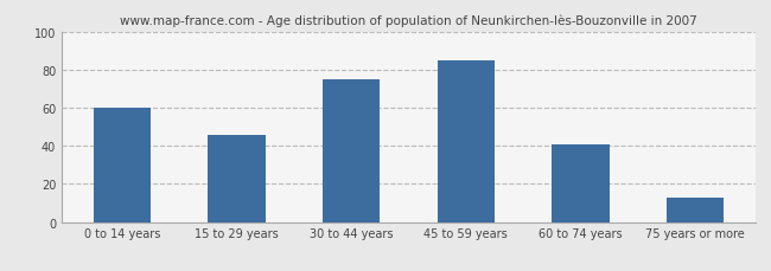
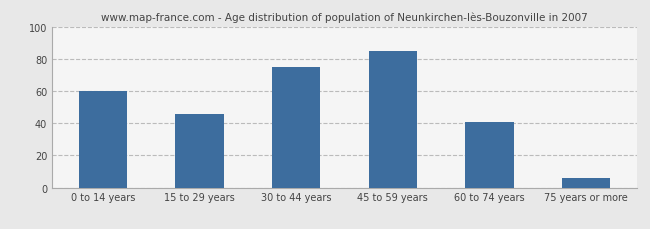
75 years or more: 13 -> 6
